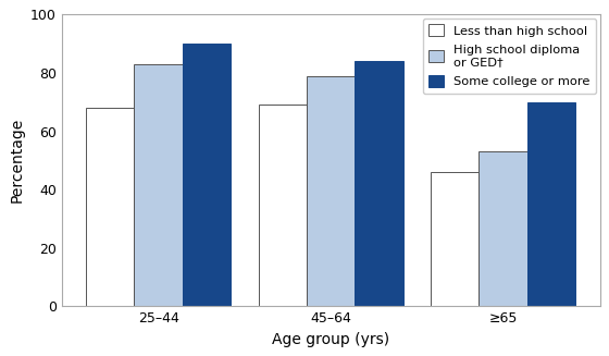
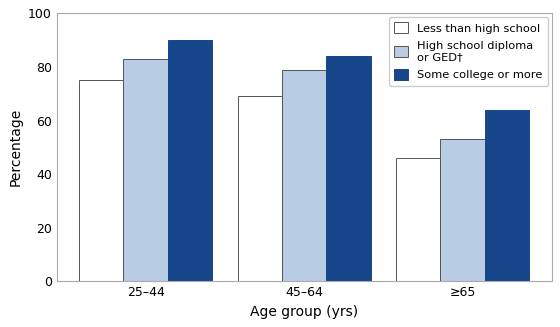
Less than high school/25–44: 68 -> 75
Some college or more/≥65: 70 -> 64
